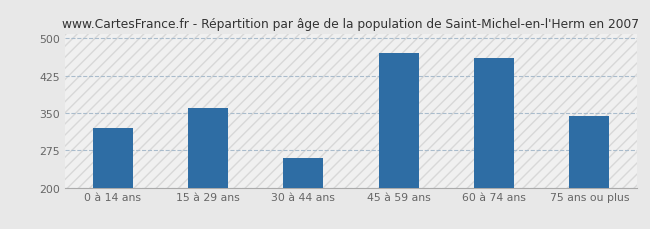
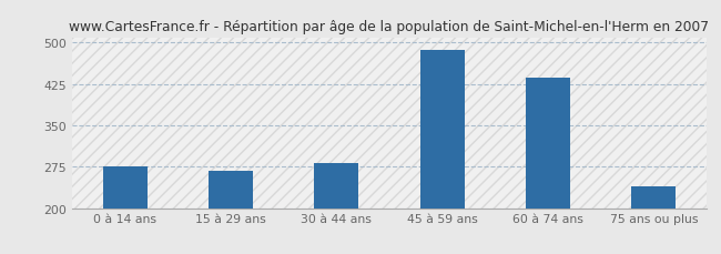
0 à 14 ans: 320 -> 276
15 à 29 ans: 360 -> 268
30 à 44 ans: 260 -> 281
45 à 59 ans: 470 -> 487
60 à 74 ans: 460 -> 436
75 ans ou plus: 345 -> 240
